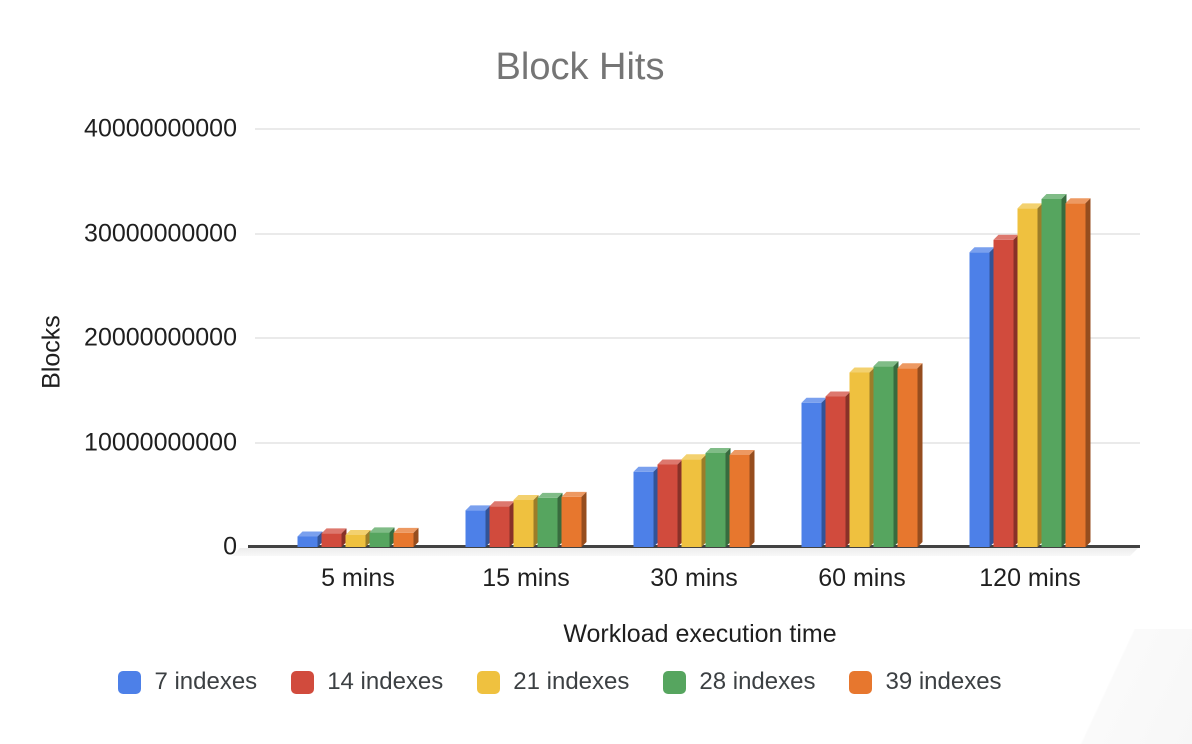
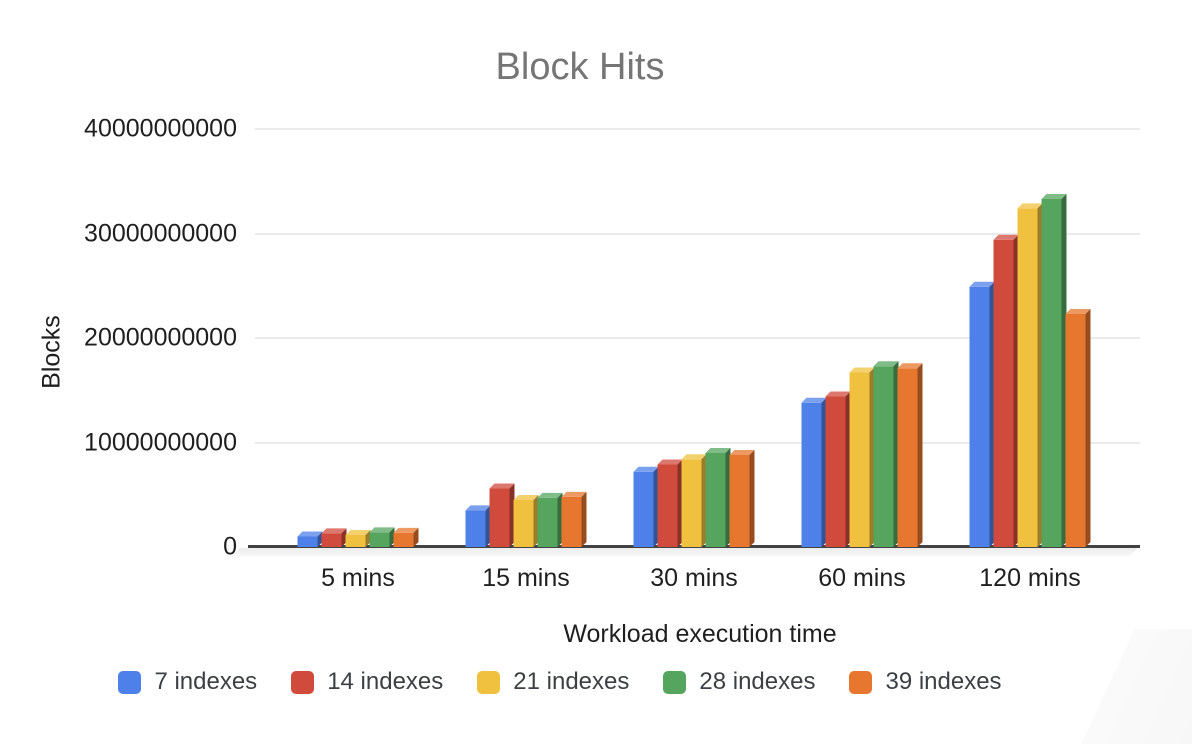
14 indexes/15 mins: 3900000000 -> 5600000000
7 indexes/120 mins: 28200000000 -> 24900000000
39 indexes/120 mins: 32900000000 -> 22300000000
